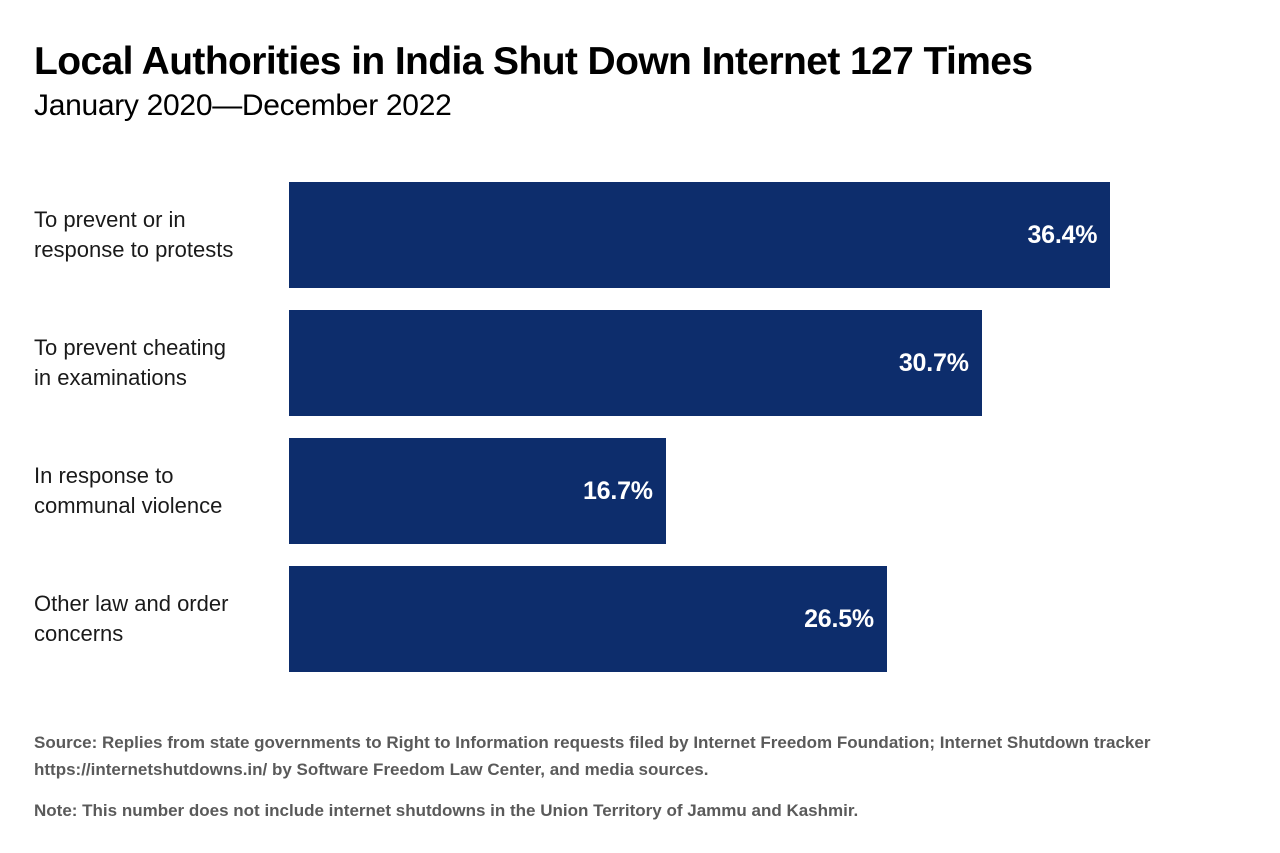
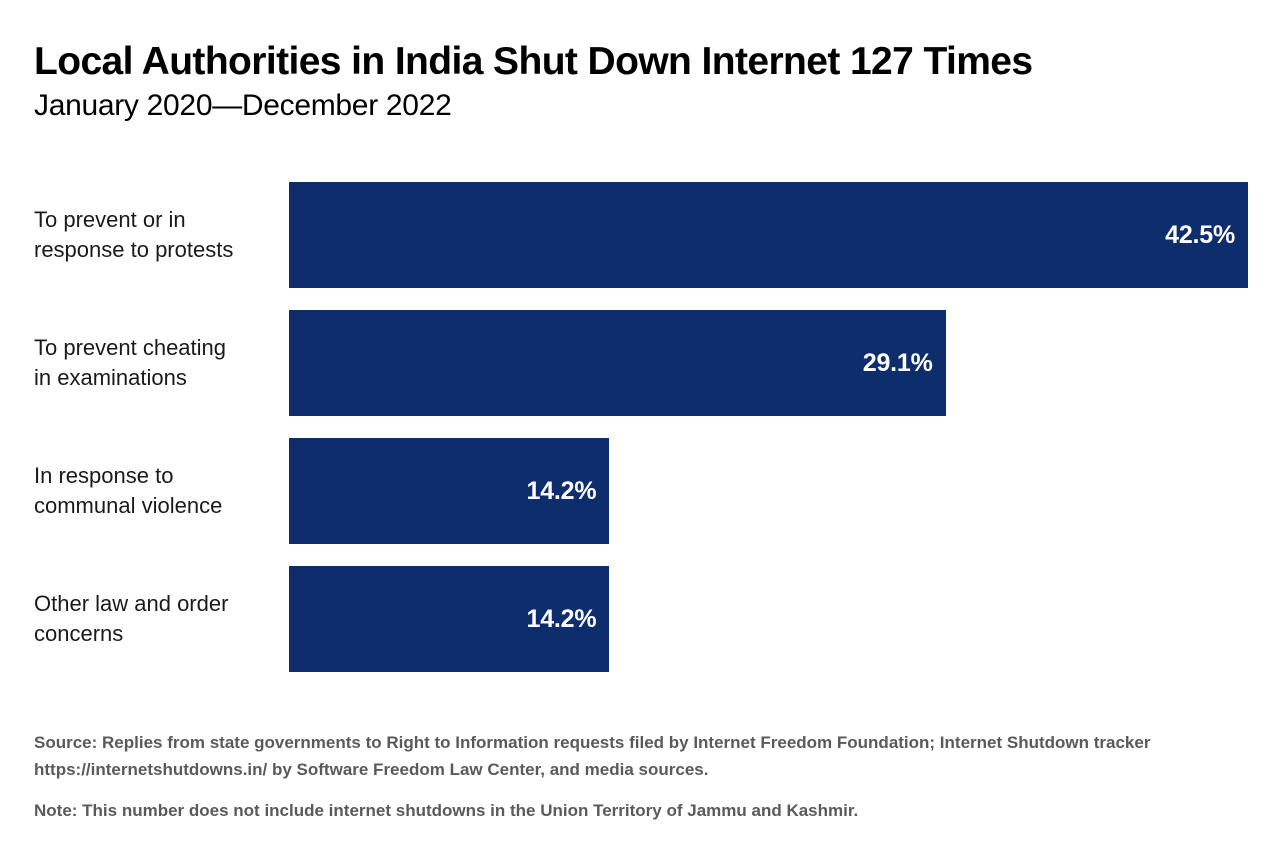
To prevent or in response to protests: 36.4% -> 42.5%
To prevent cheating in examinations: 30.7% -> 29.1%
In response to communal violence: 16.7% -> 14.2%
Other law and order concerns: 26.5% -> 14.2%
